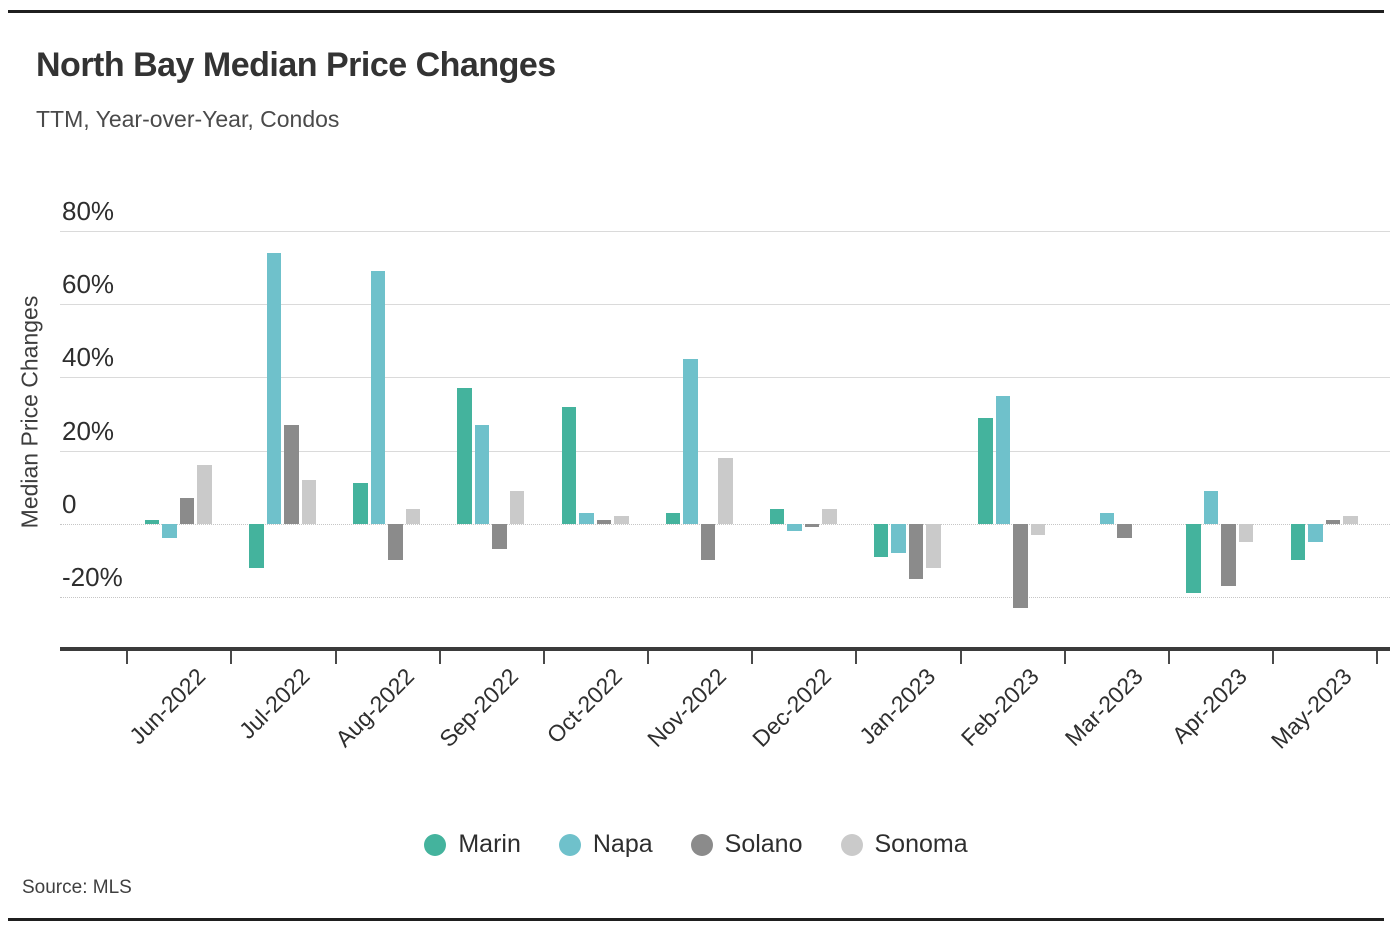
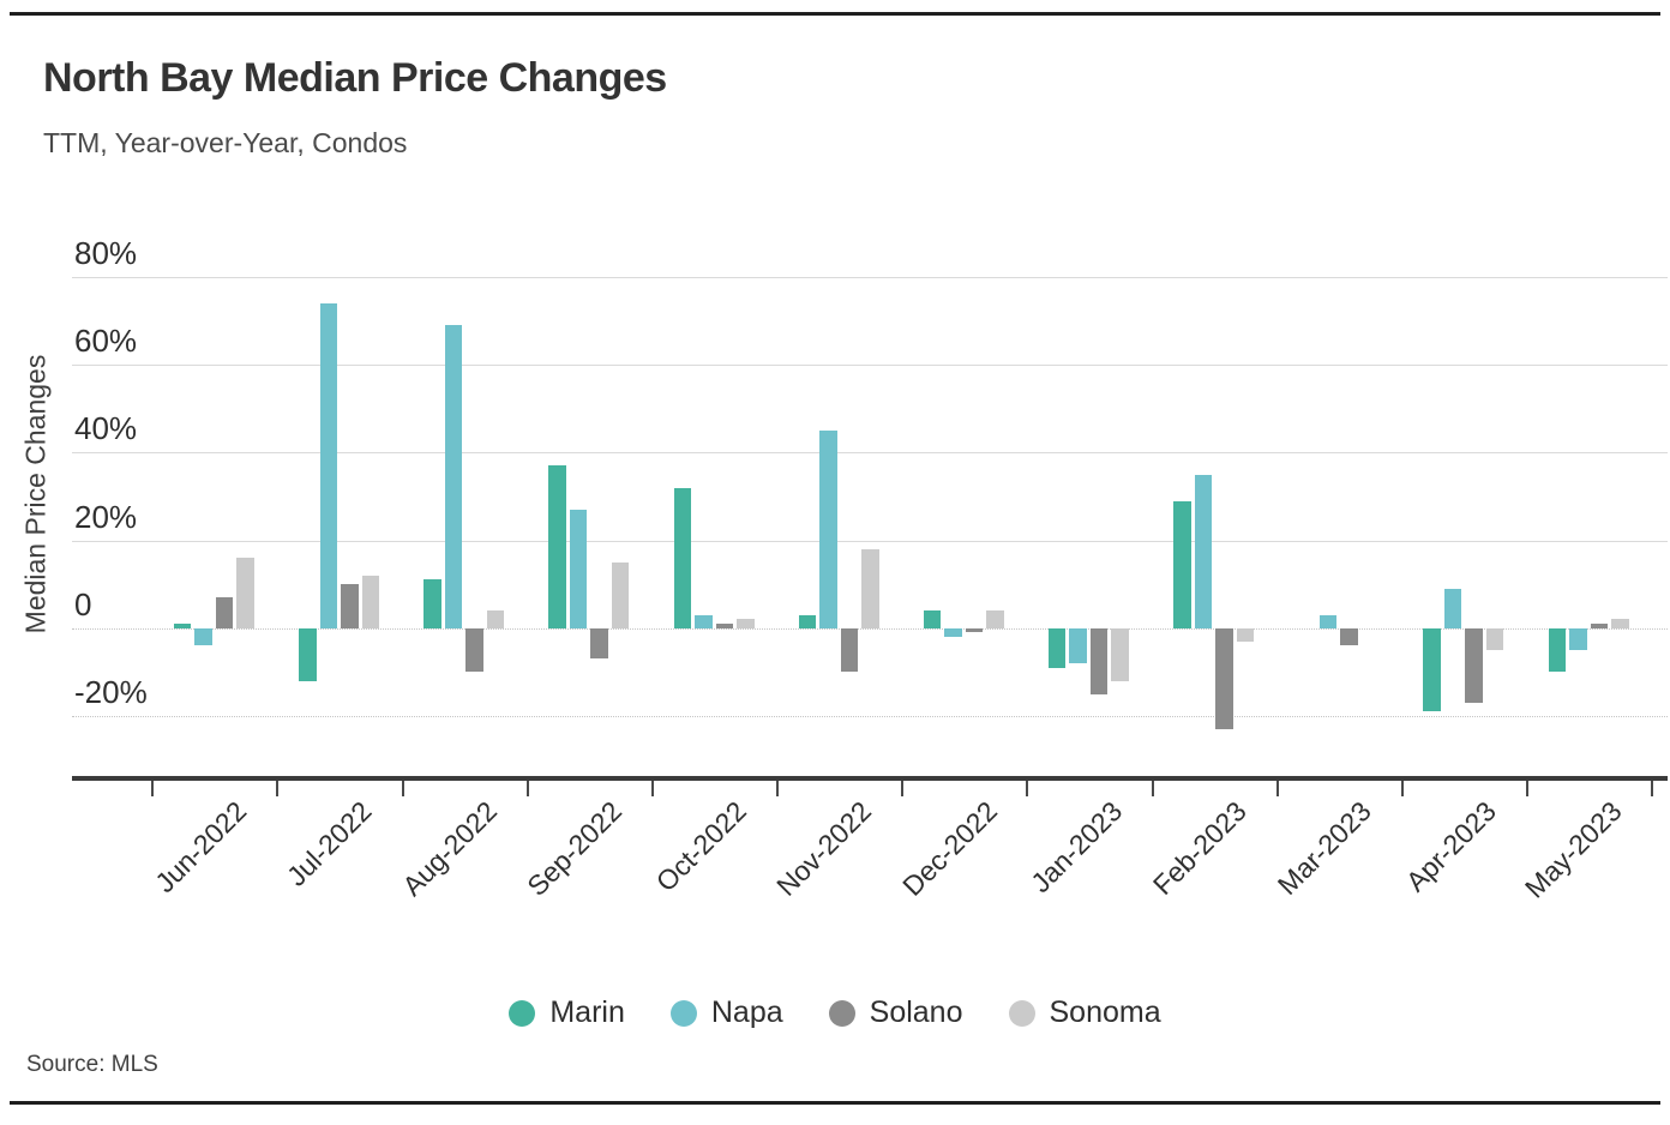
Solano/Jul-2022: 27% -> 10%
Sonoma/Sep-2022: 9% -> 15%
